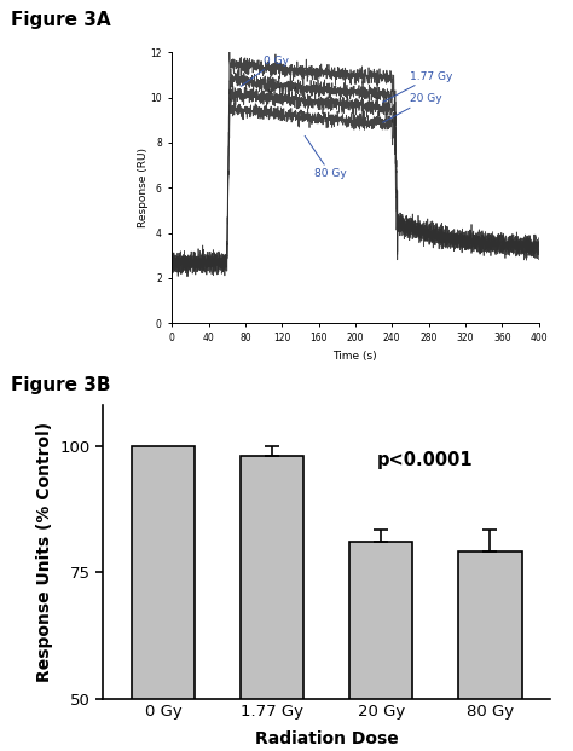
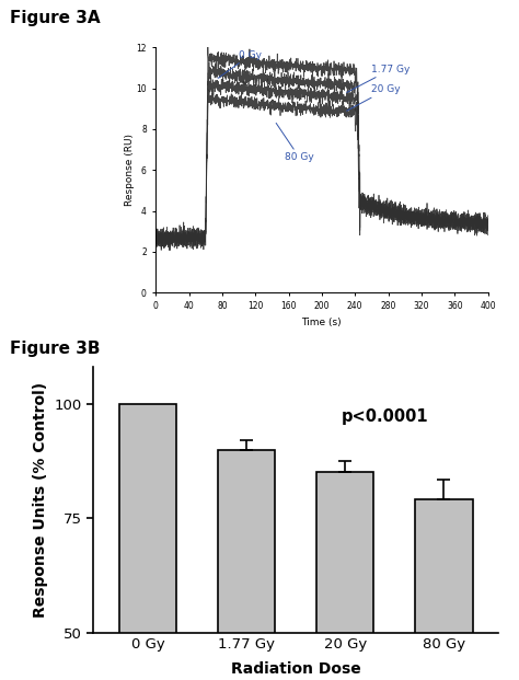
1.77 Gy: 98 -> 90
20 Gy: 81 -> 85
